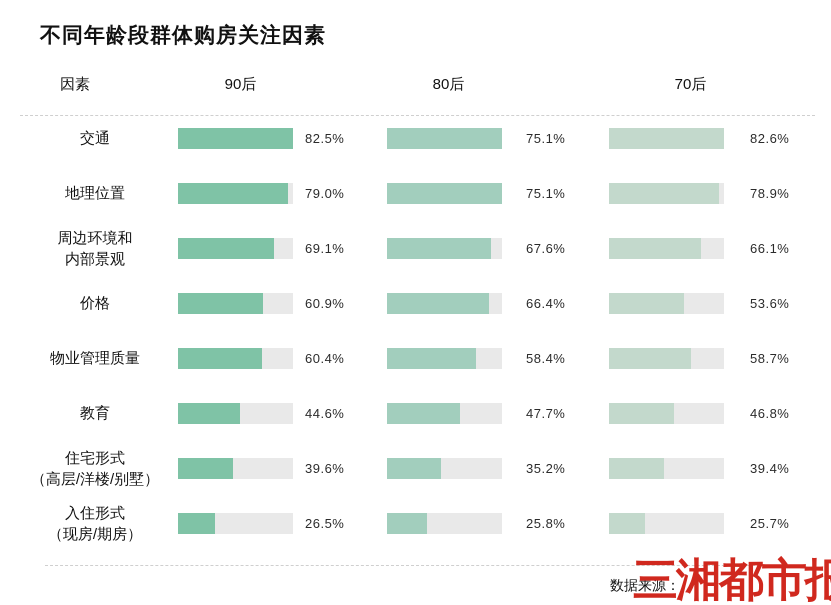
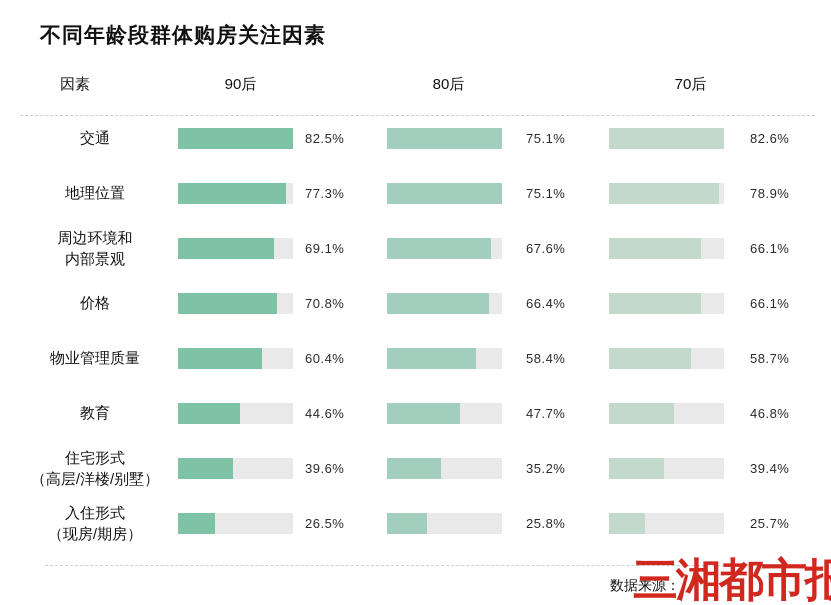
90后/地理位置: 79.0% -> 77.3%
90后/价格: 60.9% -> 70.8%
70后/价格: 53.6% -> 66.1%
